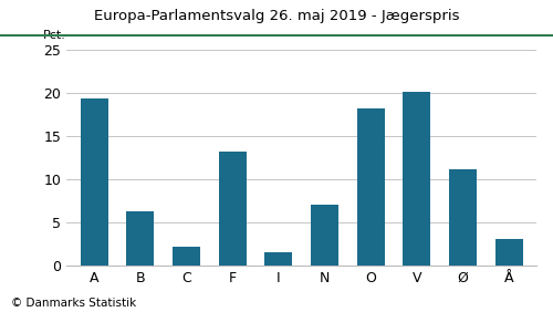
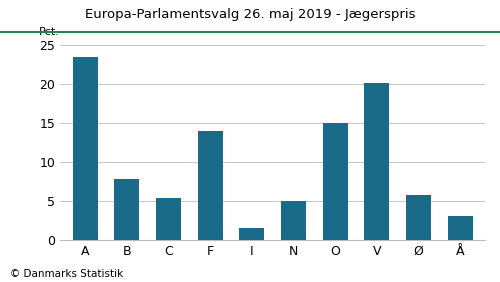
A: 19.4 -> 23.5
B: 6.2 -> 7.8
C: 2.2 -> 5.3
F: 13.2 -> 14.0
N: 7.0 -> 5.0
O: 18.2 -> 15.0
Ø: 11.2 -> 5.7
